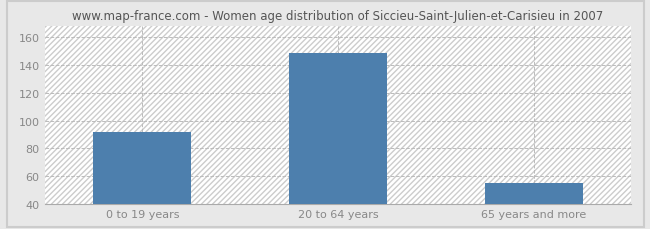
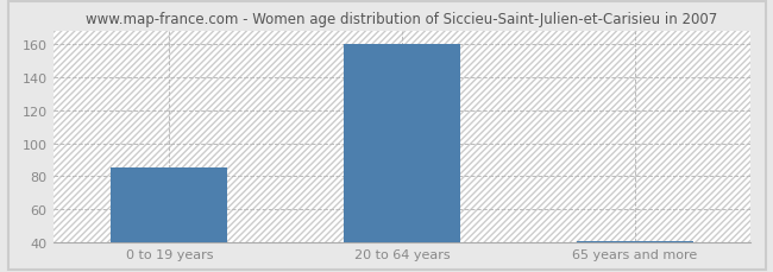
0 to 19 years: 92 -> 85
20 to 64 years: 149 -> 160
65 years and more: 55 -> 41
